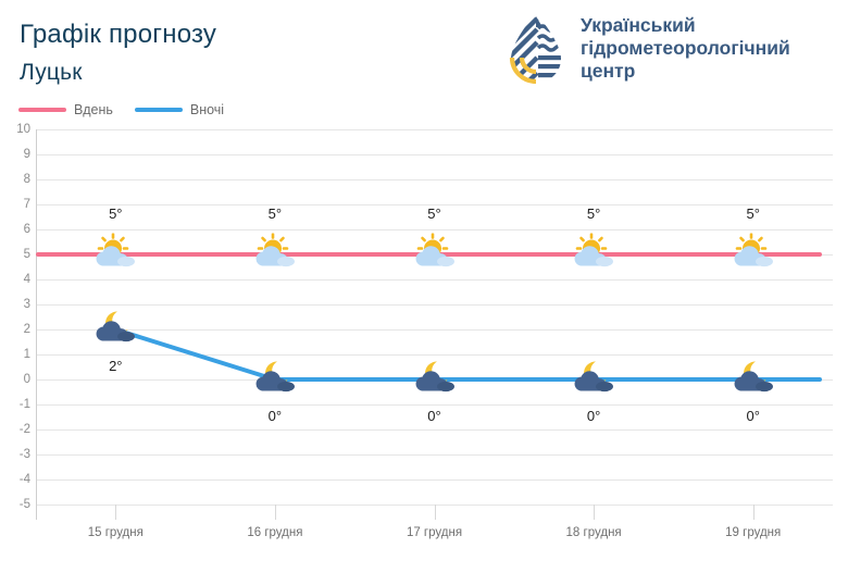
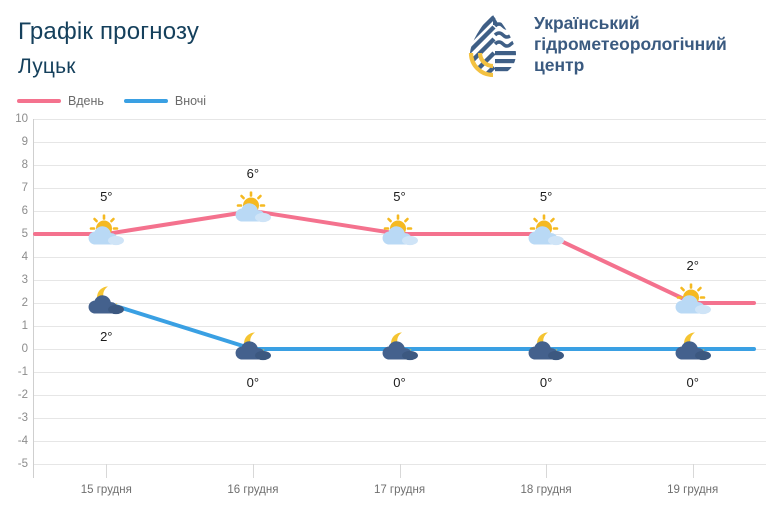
Вдень/16 грудня: 5° -> 6°
Вдень/19 грудня: 5° -> 2°
